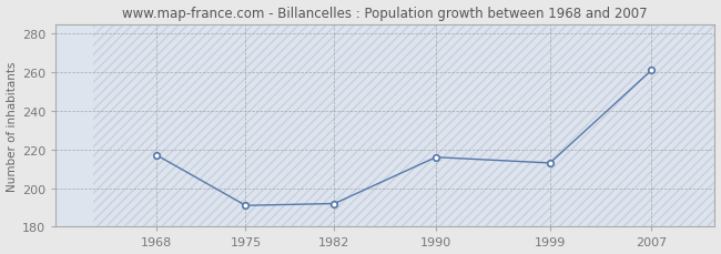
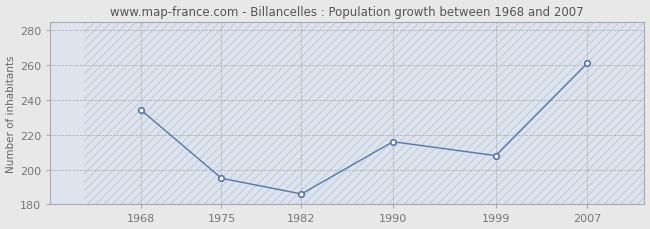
1968: 217 -> 234
1975: 191 -> 195
1982: 192 -> 186
1999: 213 -> 208
